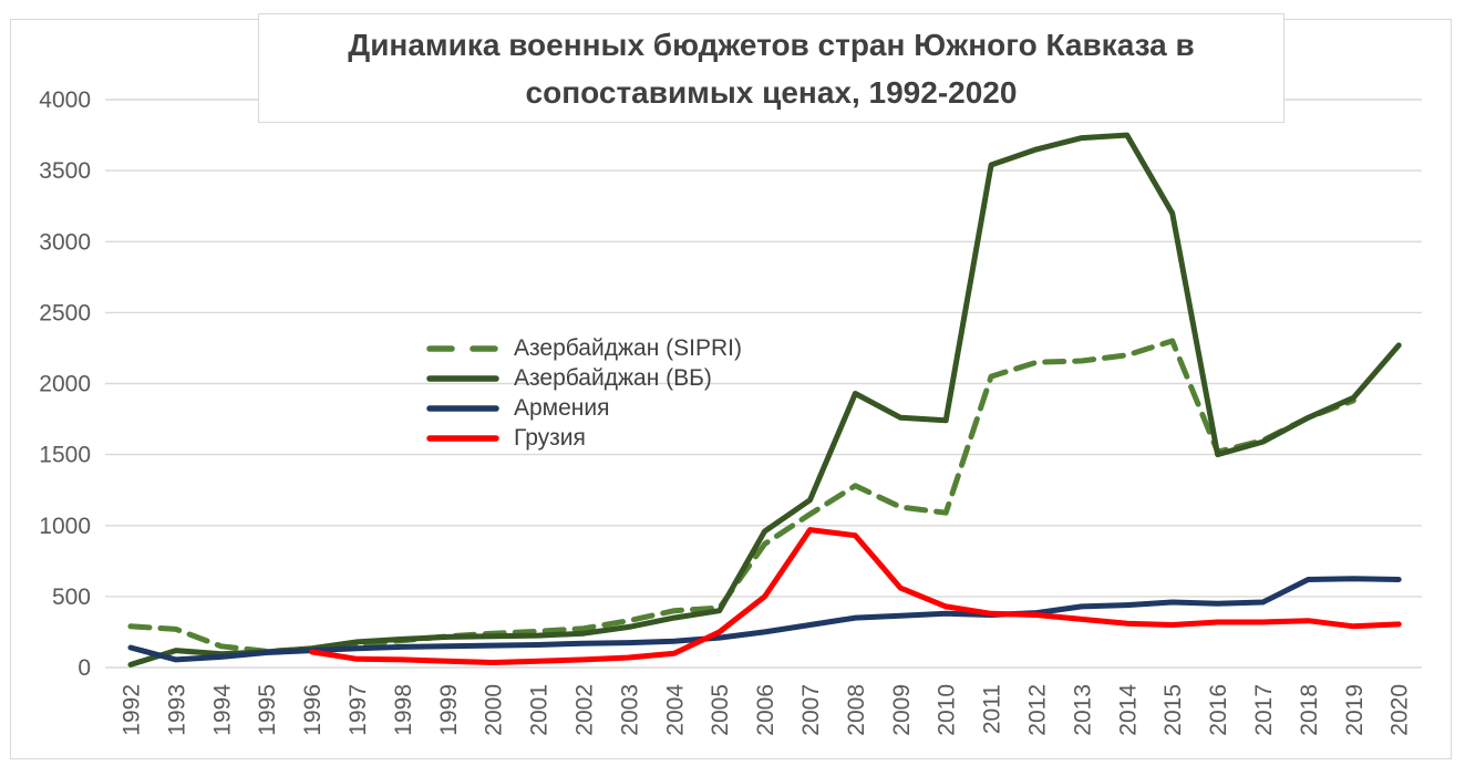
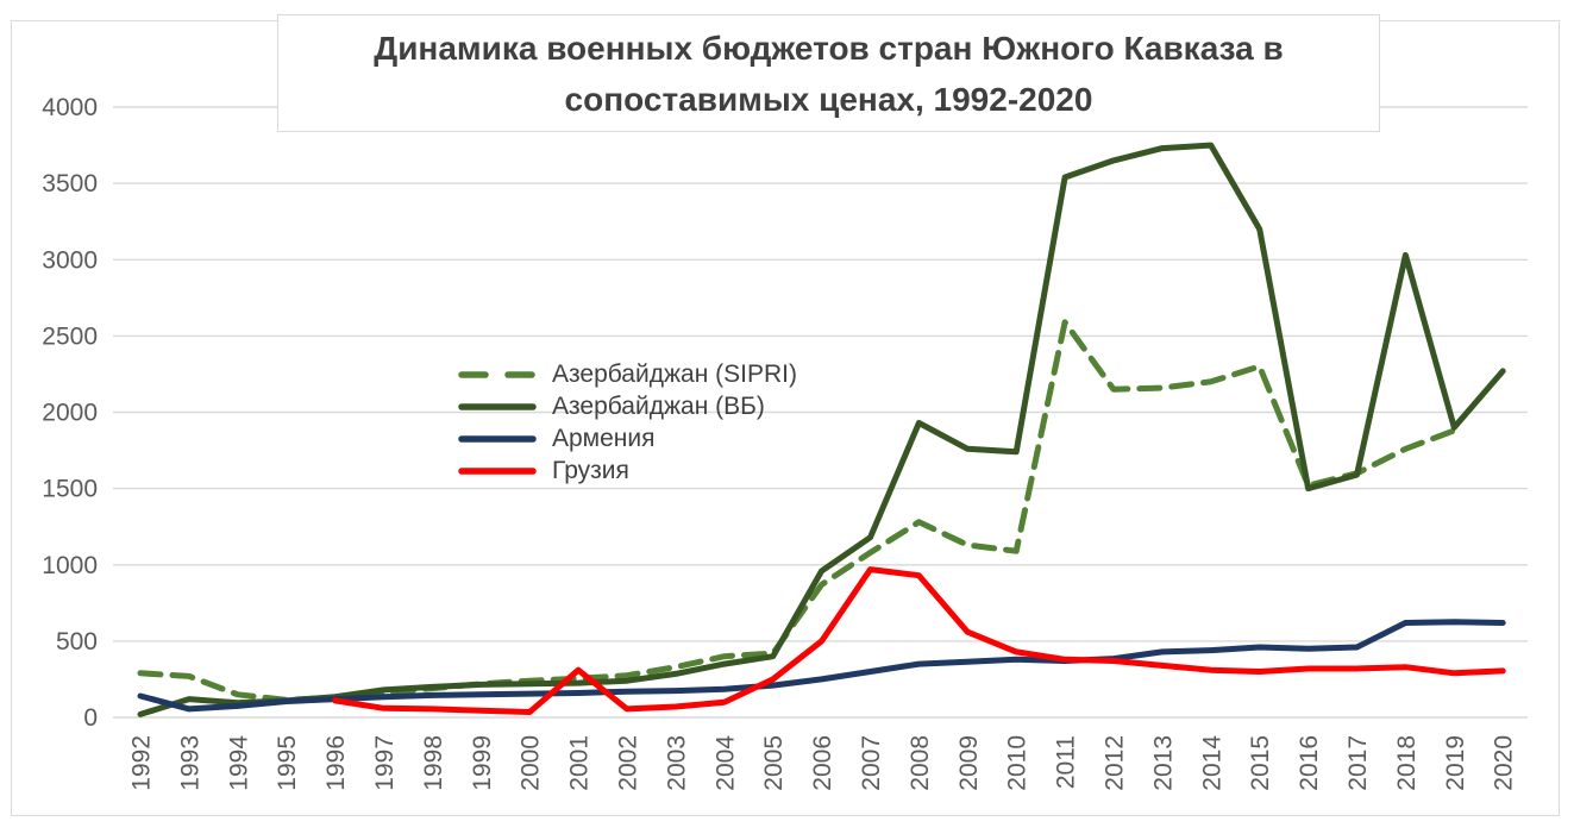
Грузия/2001: 40 -> 310
Азербайджан (SIPRI)/2011: 2050 -> 2590
Азербайджан (ВБ)/2018: 1760 -> 3030
